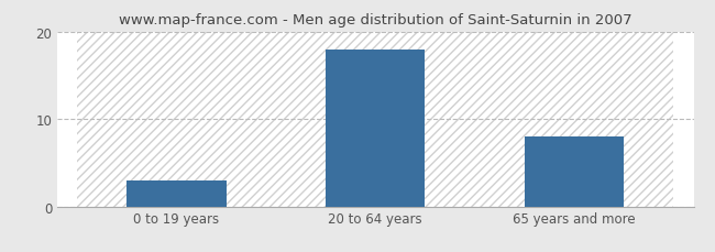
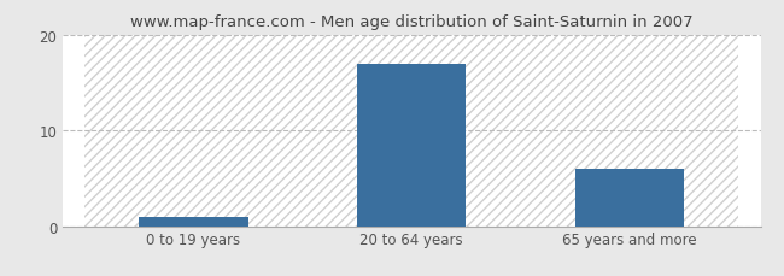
0 to 19 years: 3 -> 1
20 to 64 years: 18 -> 17
65 years and more: 8 -> 6
